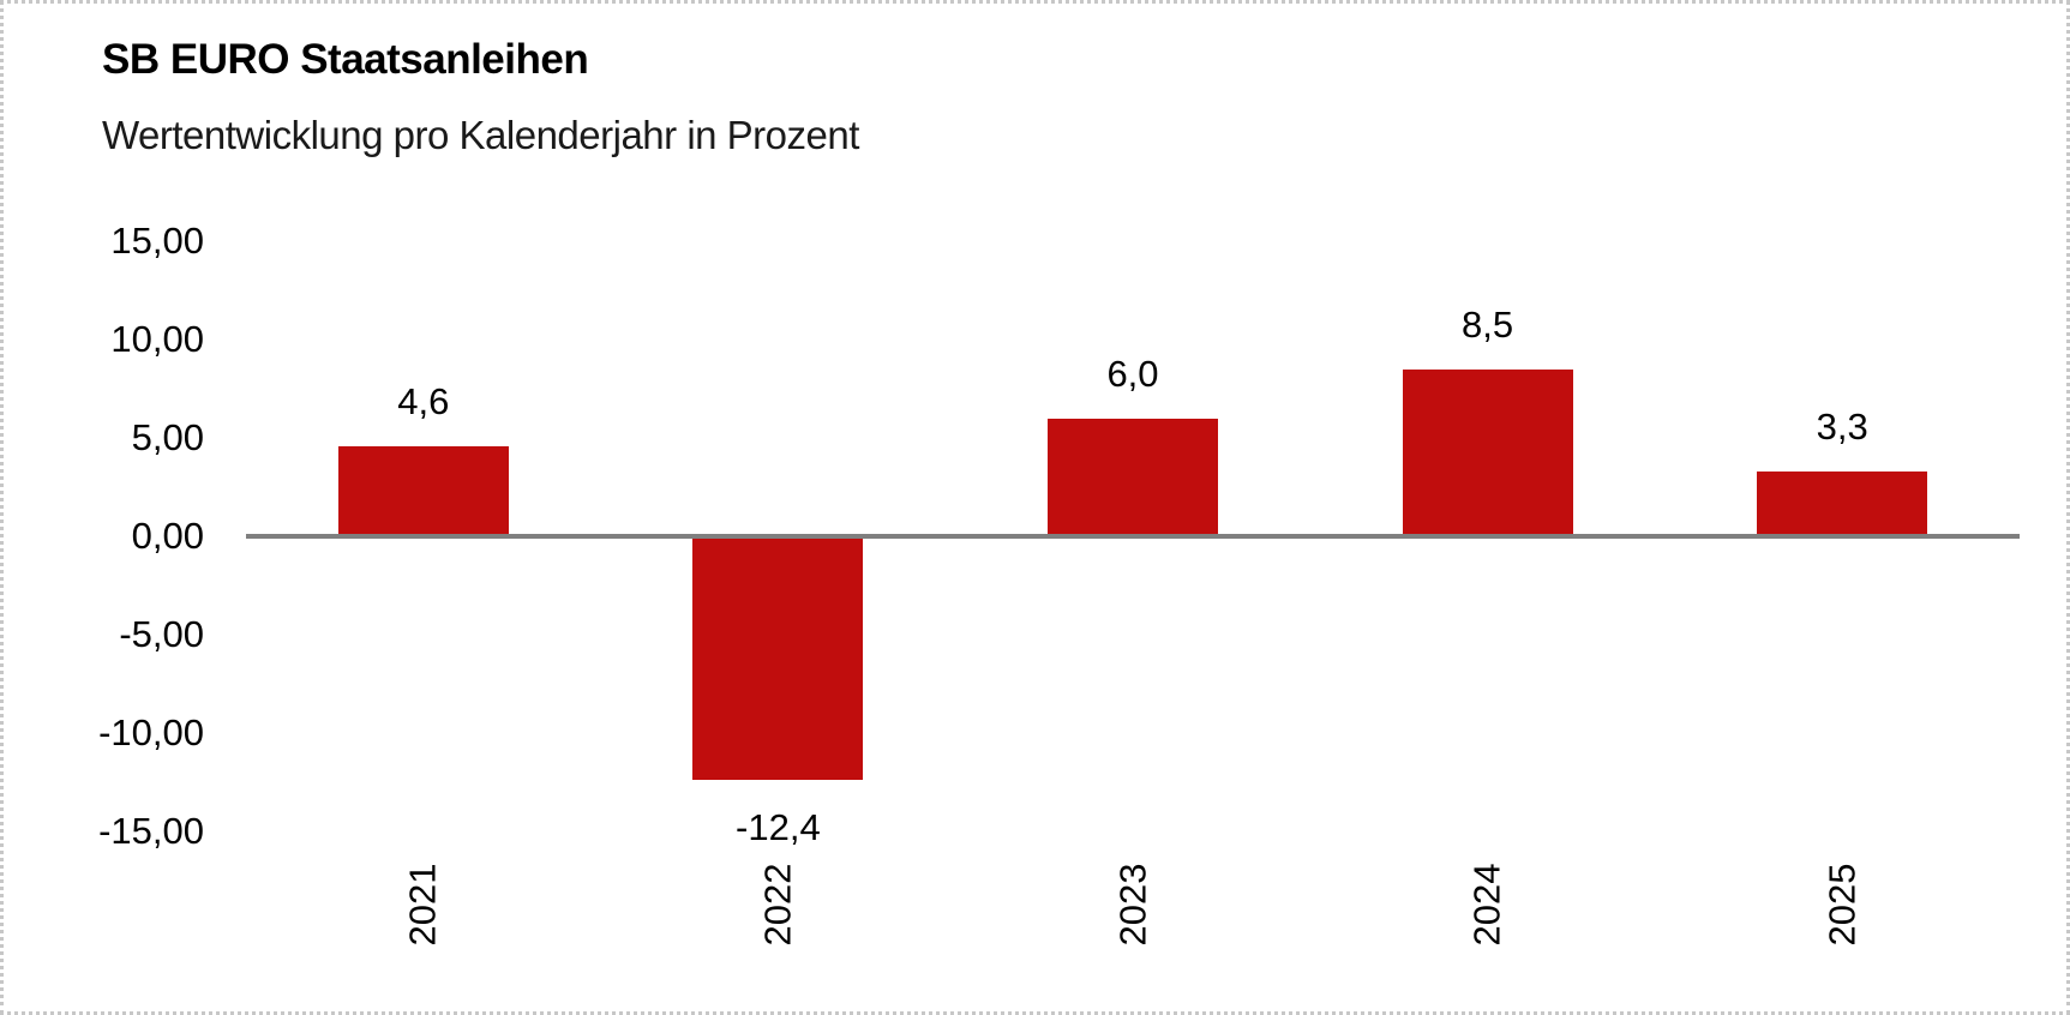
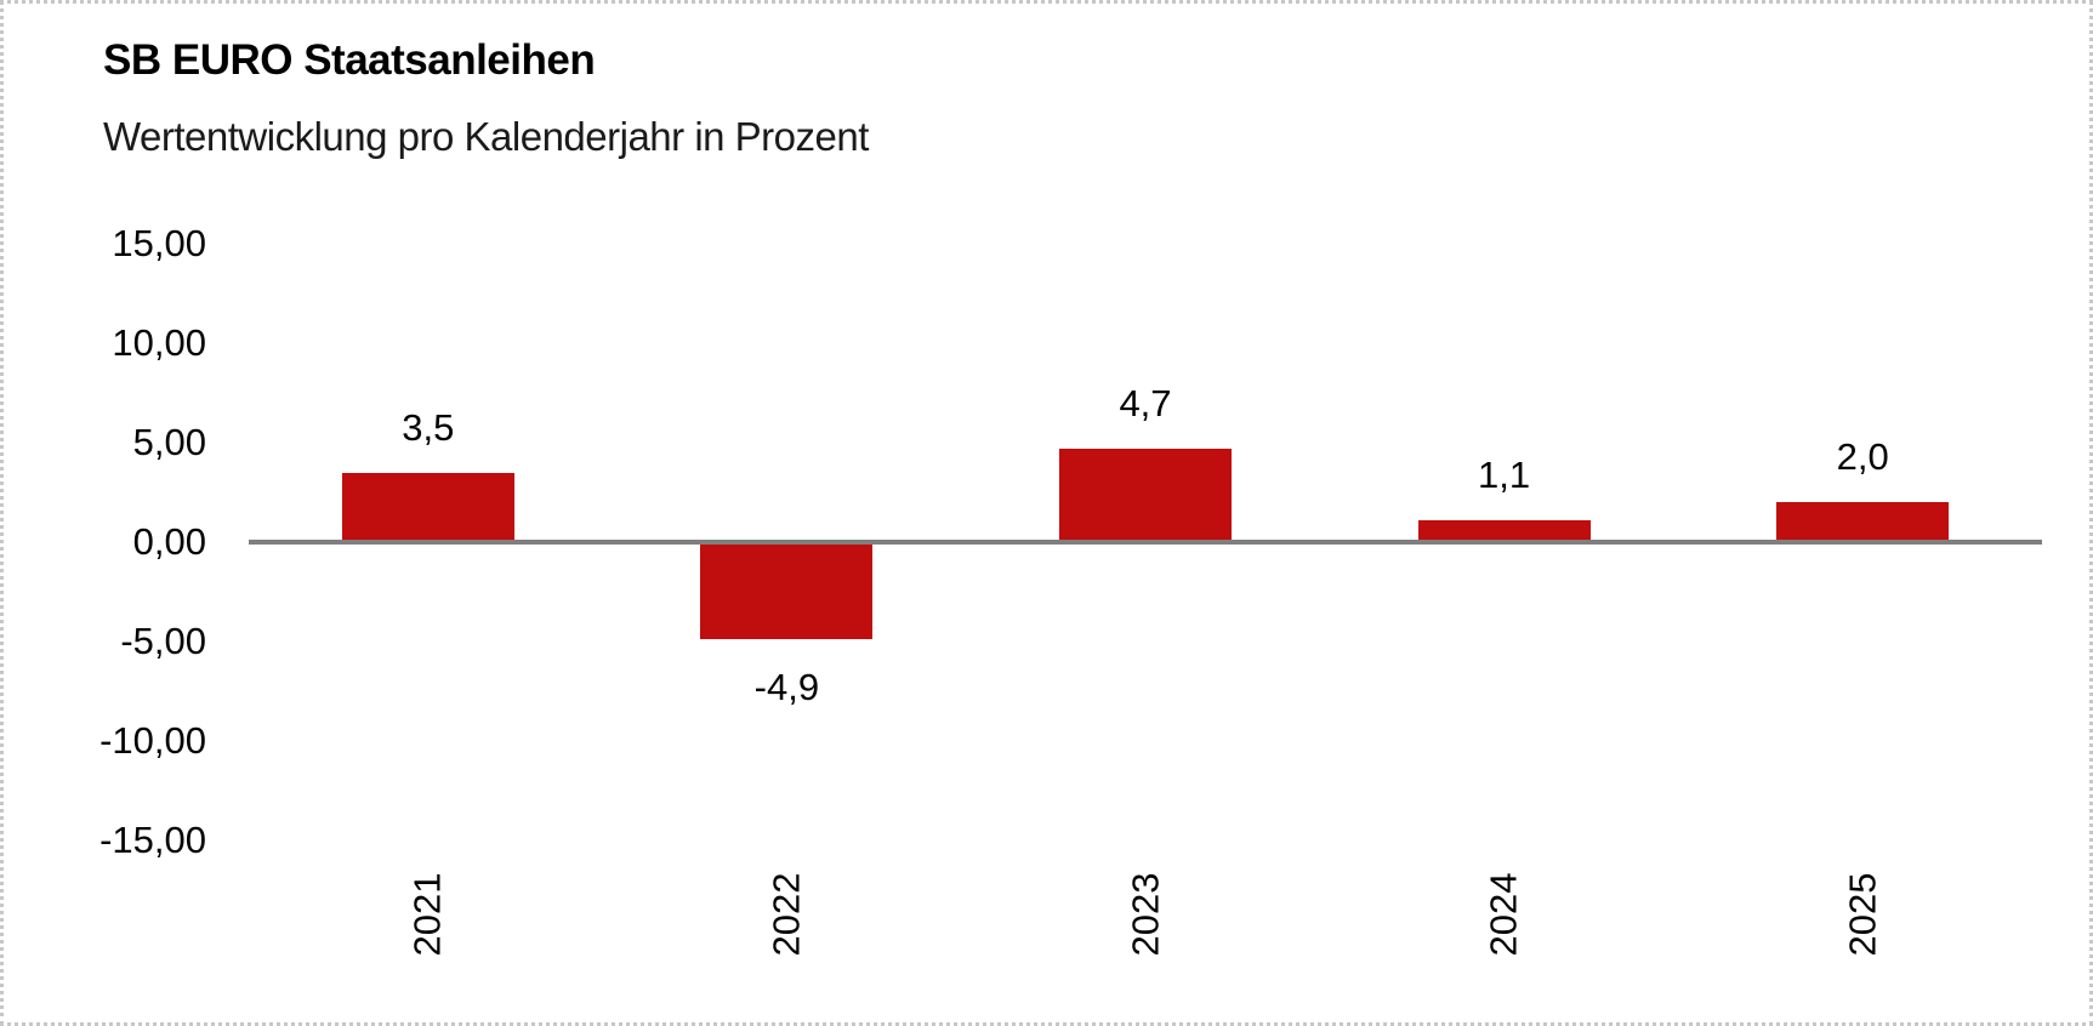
2021: 4,6 -> 3,5
2022: -12,4 -> -4,9
2023: 6,0 -> 4,7
2024: 8,5 -> 1,1
2025: 3,3 -> 2,0
